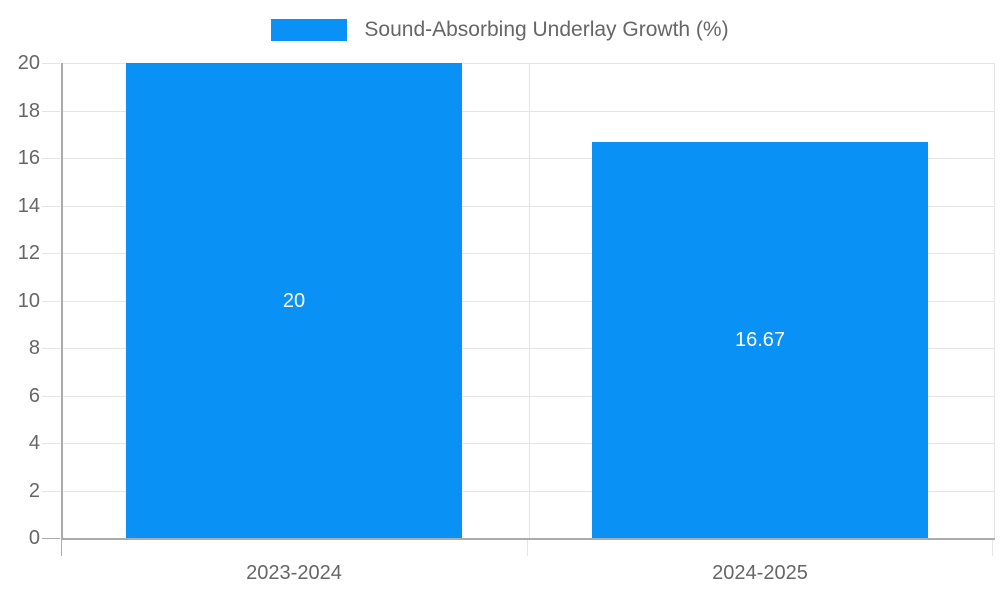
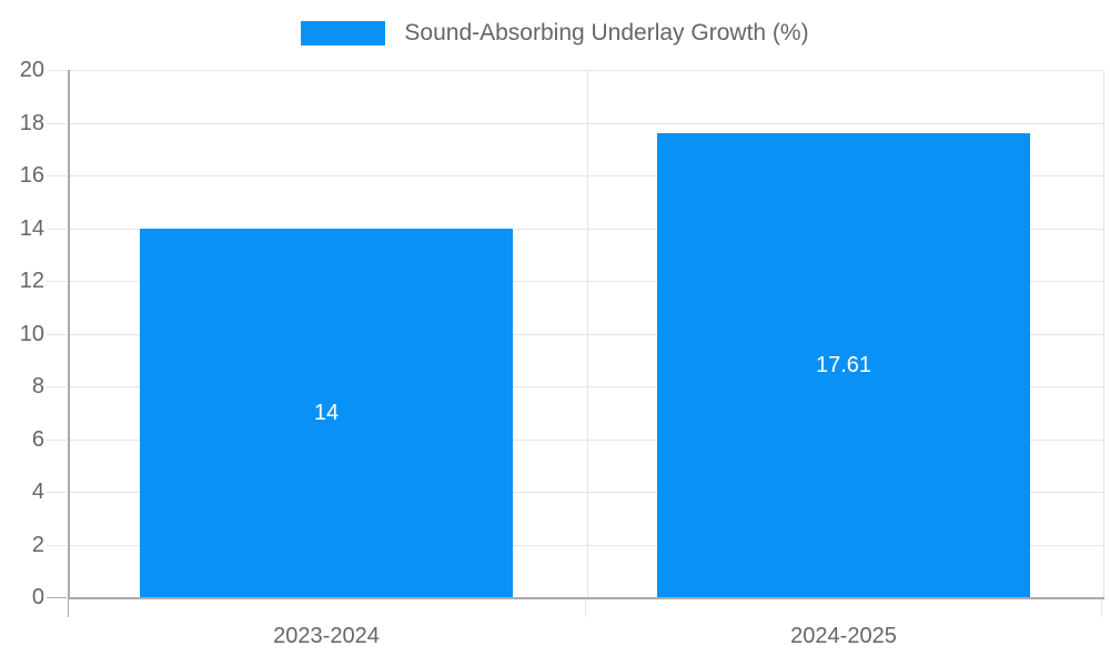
2023-2024: 20 -> 14
2024-2025: 16.67 -> 17.61
